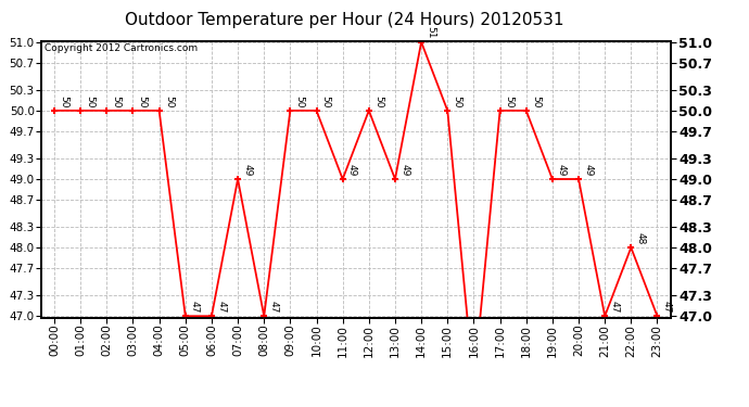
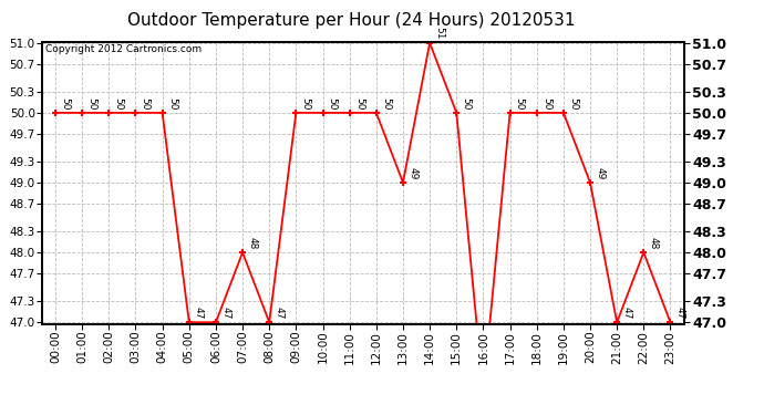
07:00: 49 -> 48
11:00: 49 -> 50
19:00: 49 -> 50
